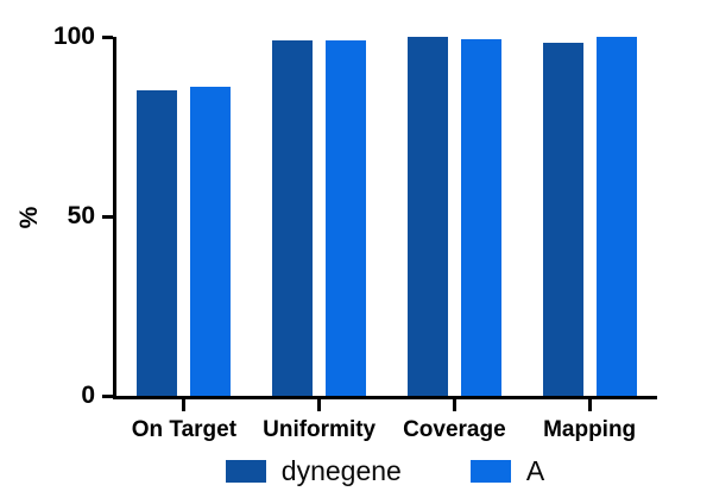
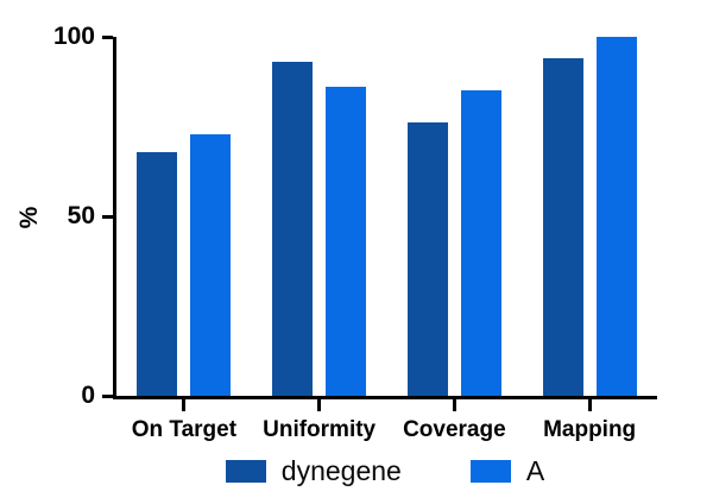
dynegene/On Target: 85 -> 68
A/On Target: 86 -> 73
dynegene/Uniformity: 99 -> 93
A/Uniformity: 99 -> 86
dynegene/Coverage: 100 -> 76
A/Coverage: 100 -> 85
dynegene/Mapping: 98 -> 94
